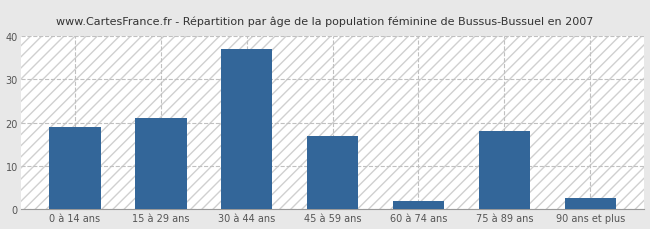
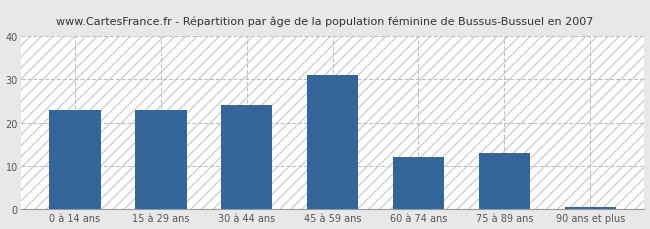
0 à 14 ans: 19.0 -> 23.0
15 à 29 ans: 21.0 -> 23.0
30 à 44 ans: 37.0 -> 24.0
45 à 59 ans: 17.0 -> 31.0
60 à 74 ans: 2.0 -> 12.0
75 à 89 ans: 18.0 -> 13.0
90 ans et plus: 2.5 -> 0.5
